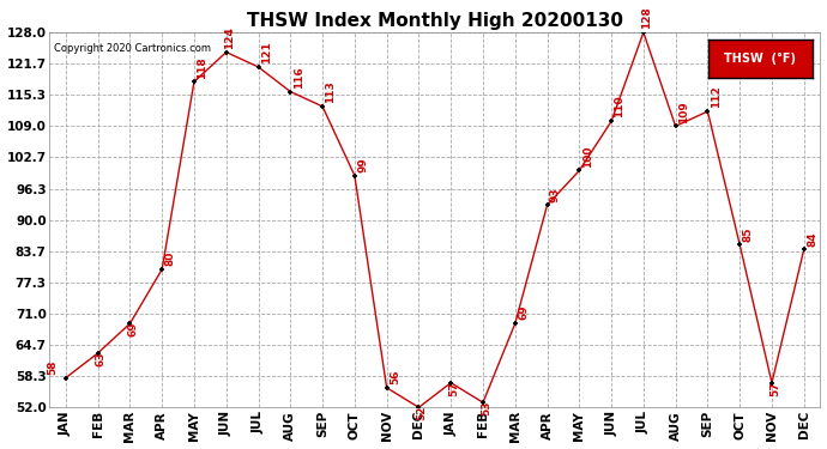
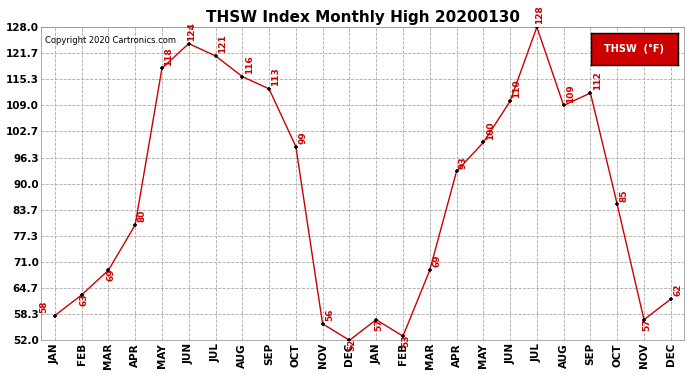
DEC: 84 -> 62
